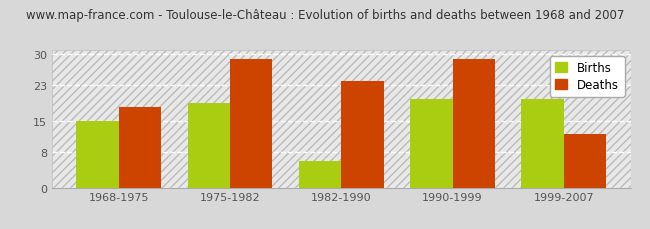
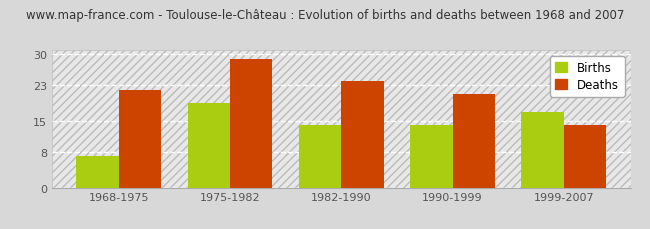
Births/1968-1975: 15 -> 7
Deaths/1968-1975: 18 -> 22
Births/1982-1990: 6 -> 14
Births/1990-1999: 20 -> 14
Deaths/1990-1999: 29 -> 21
Births/1999-2007: 20 -> 17
Deaths/1999-2007: 12 -> 14
